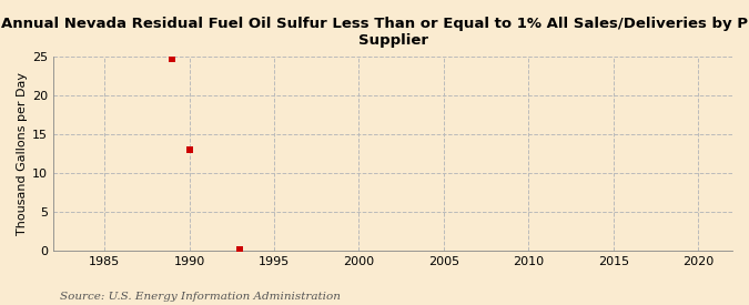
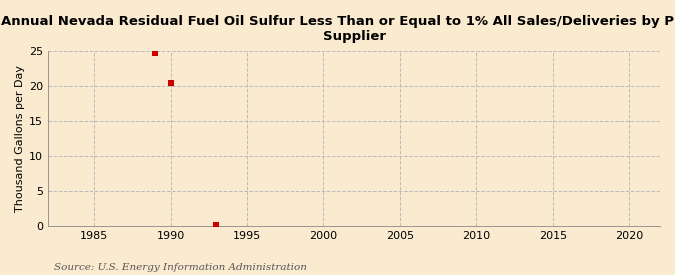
1990: 13.0 -> 20.4
